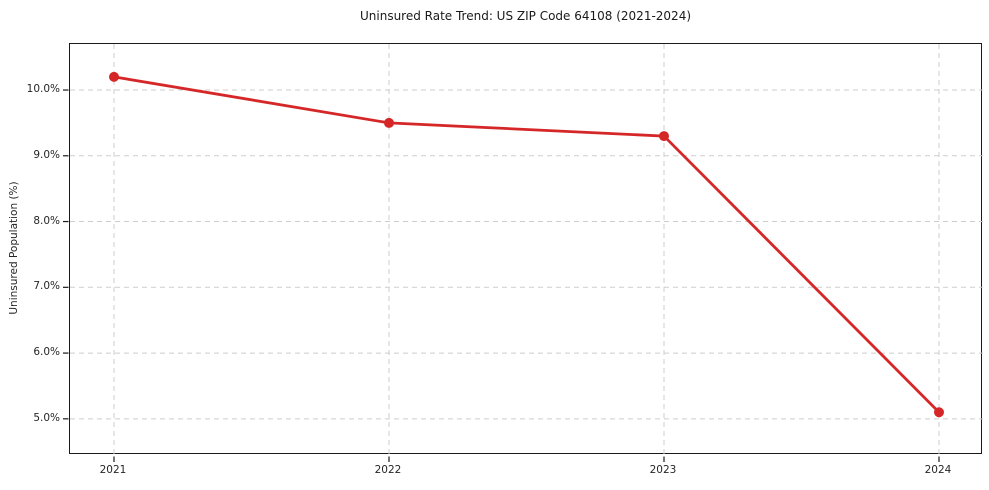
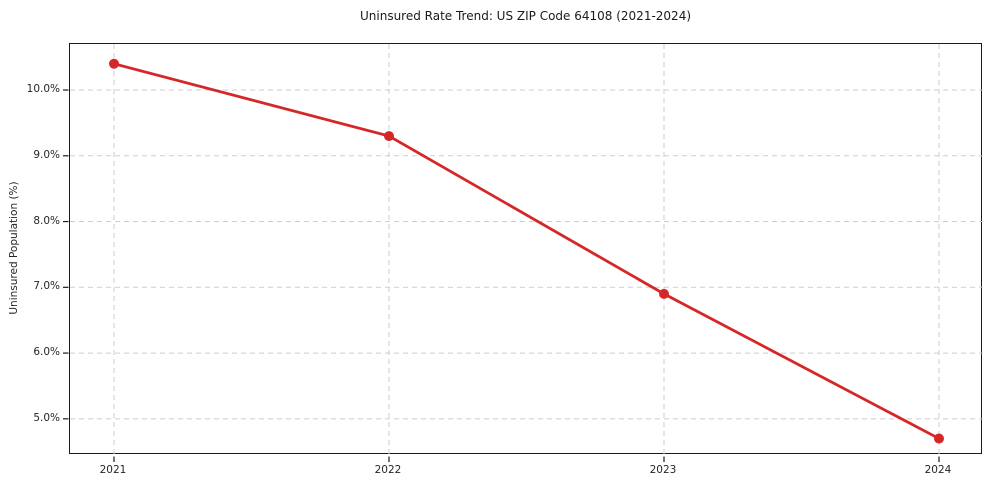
2021: 10.2% -> 10.4%
2022: 9.5% -> 9.3%
2023: 9.3% -> 6.9%
2024: 5.1% -> 4.7%
